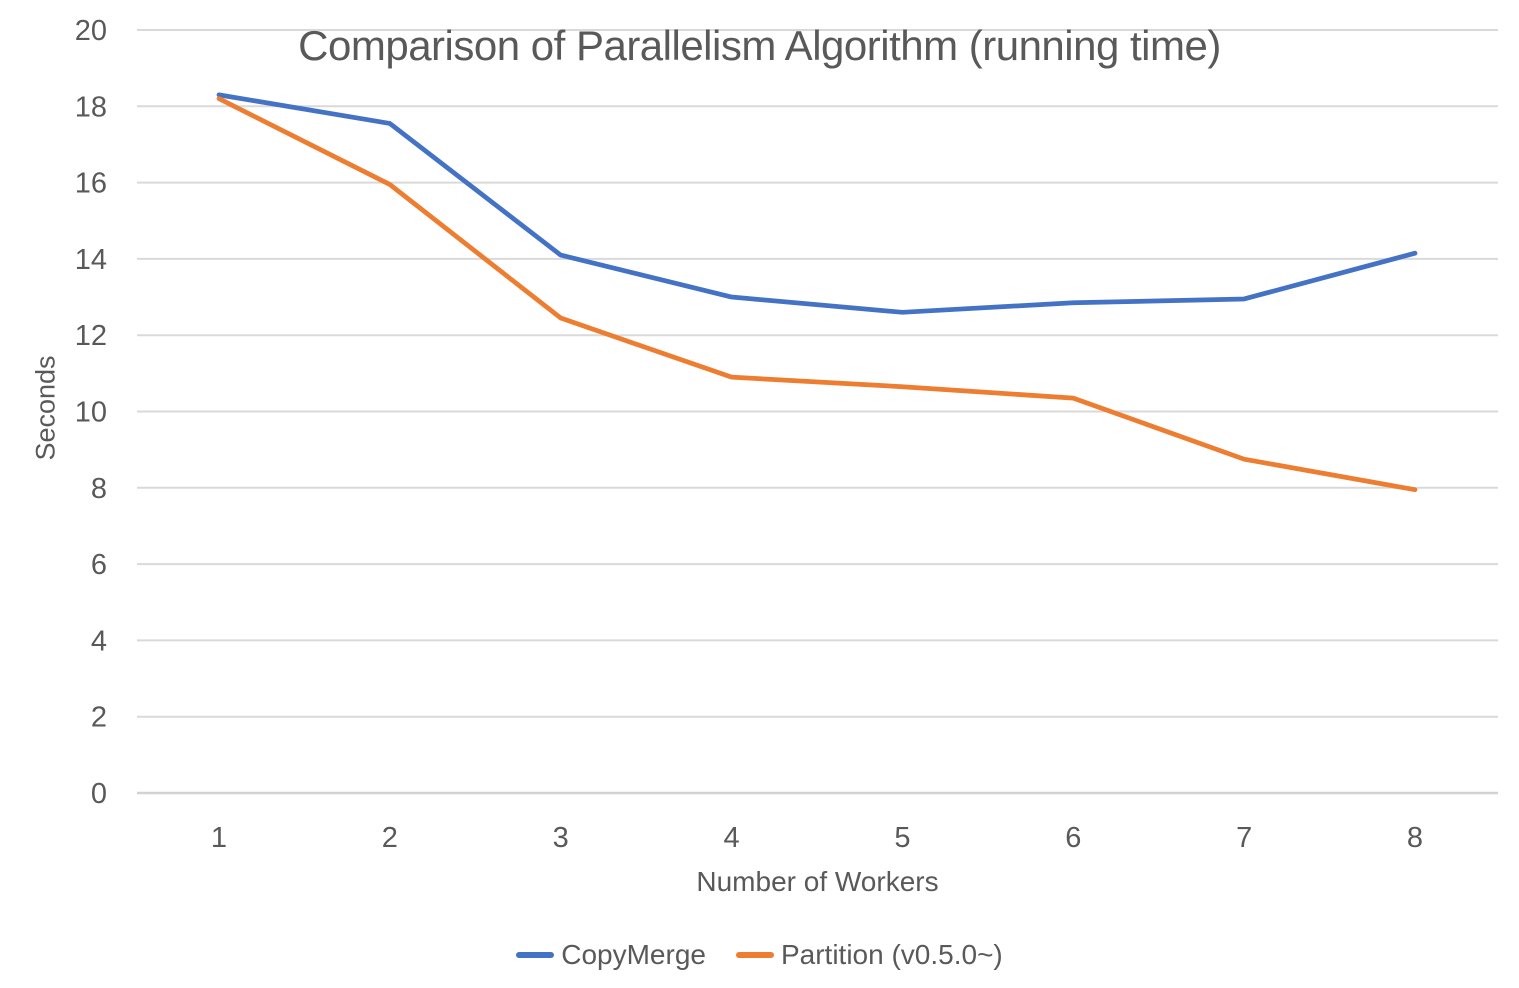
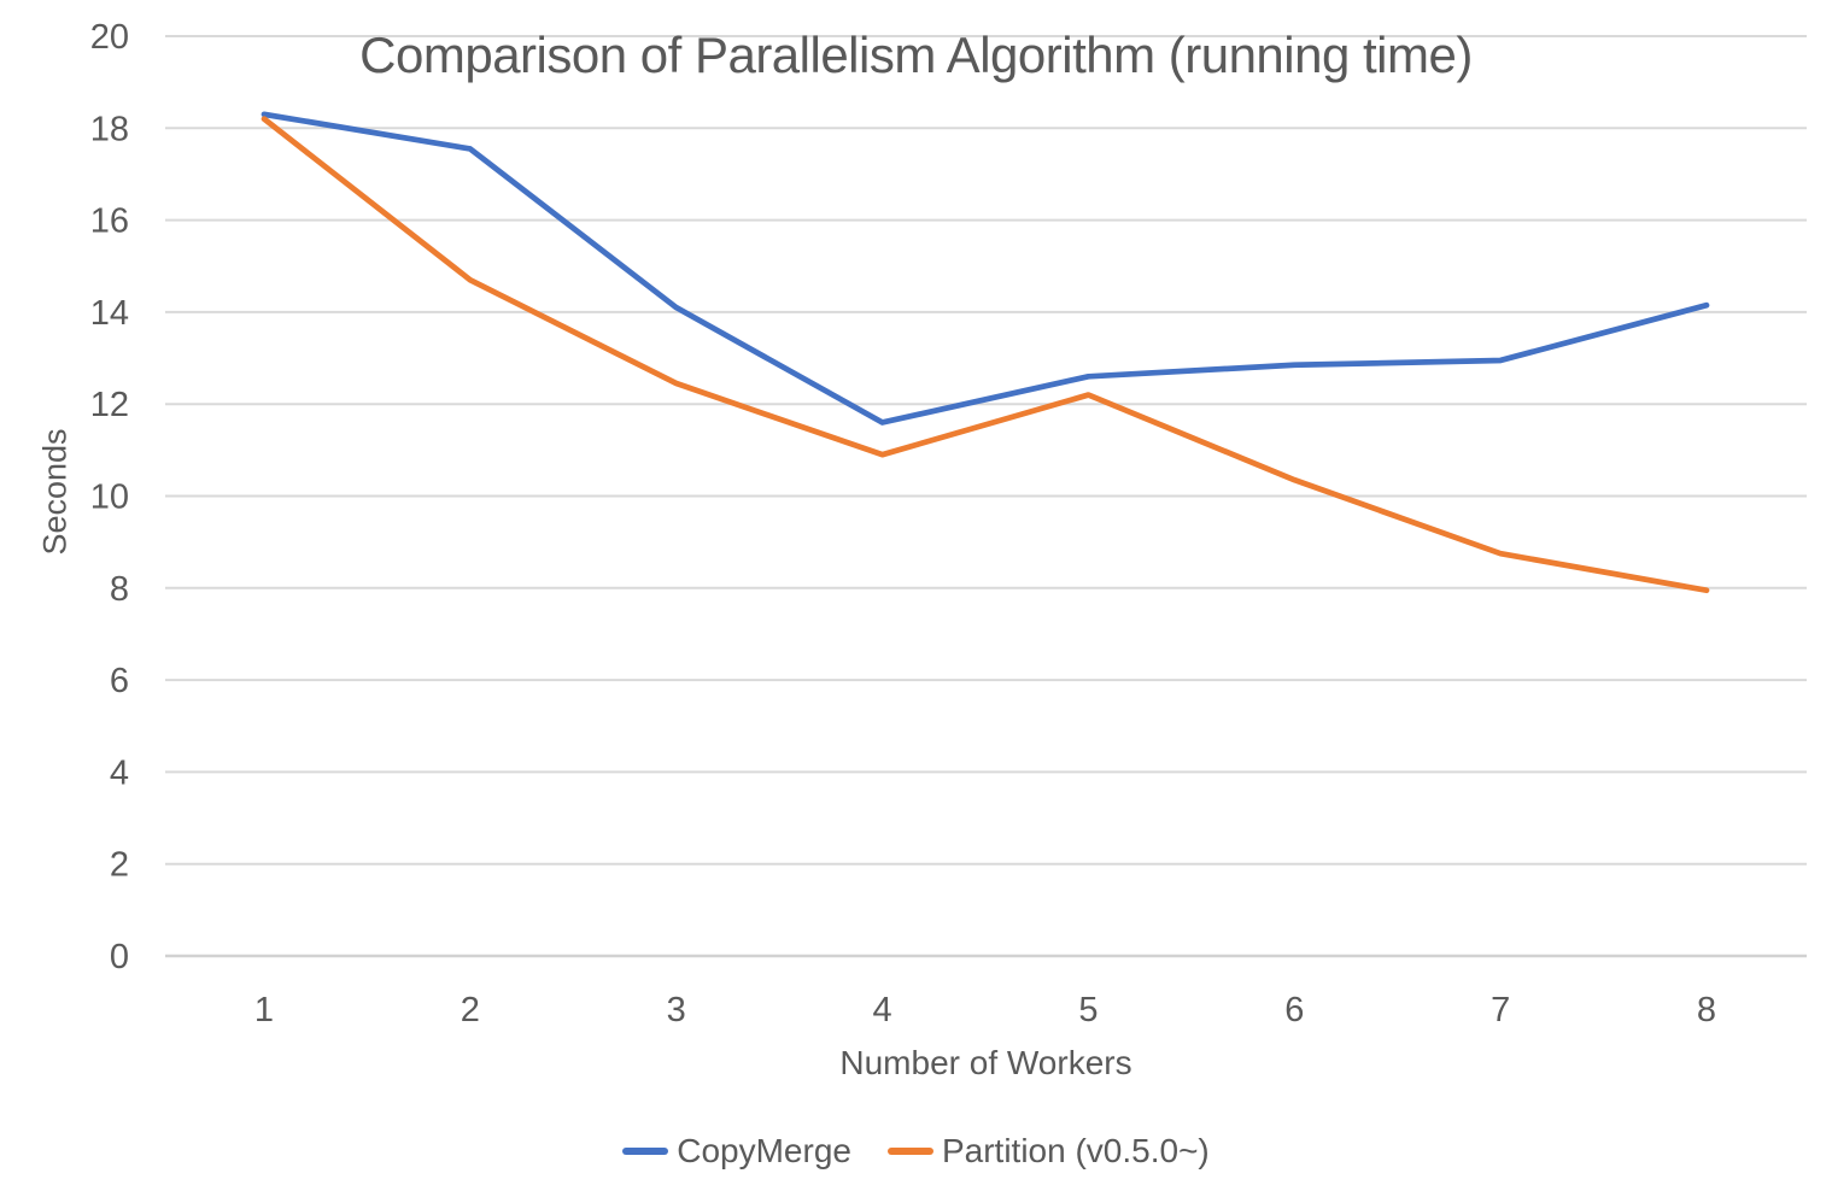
Partition (v0.5.0~)/2: 15.9 -> 14.7
CopyMerge/4: 13.0 -> 11.6
Partition (v0.5.0~)/5: 10.7 -> 12.2
